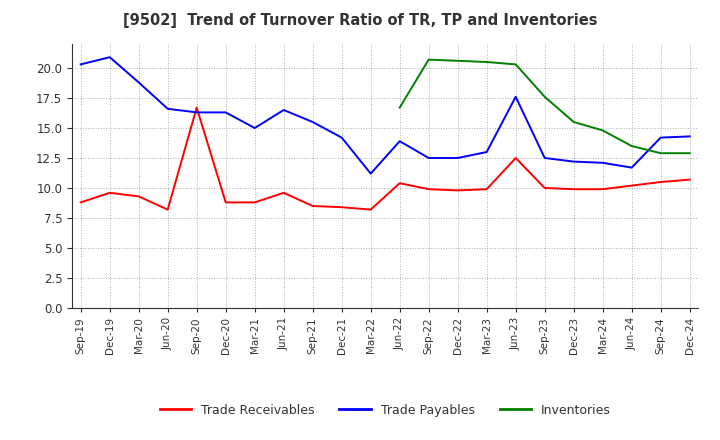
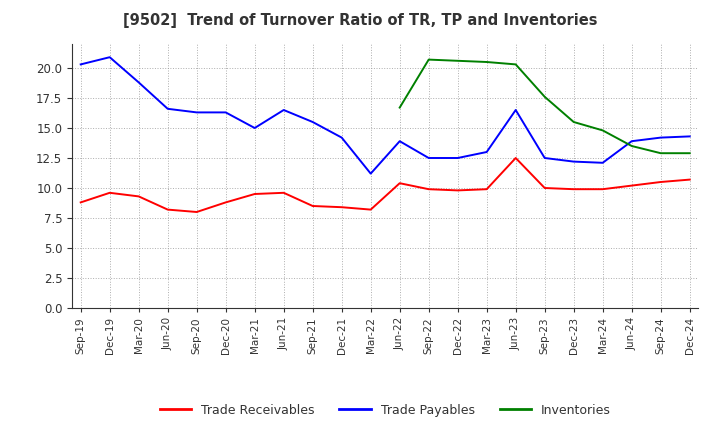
Trade Receivables/Sep-20: 16.7 -> 8.0
Trade Receivables/Mar-21: 8.8 -> 9.5
Trade Payables/Jun-23: 17.6 -> 16.5
Trade Payables/Jun-24: 11.7 -> 13.9
